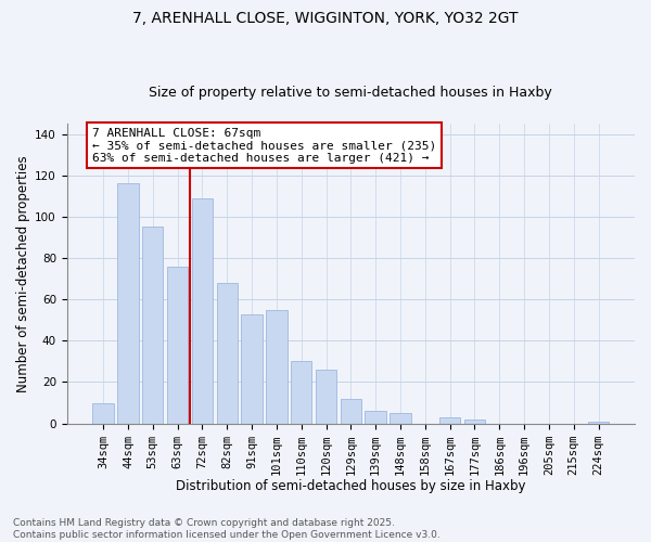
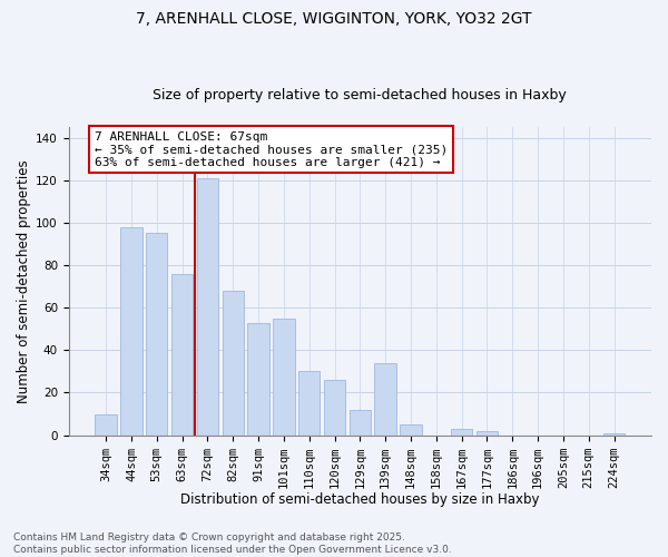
44sqm: 116 -> 98
72sqm: 109 -> 121
139sqm: 6 -> 34
